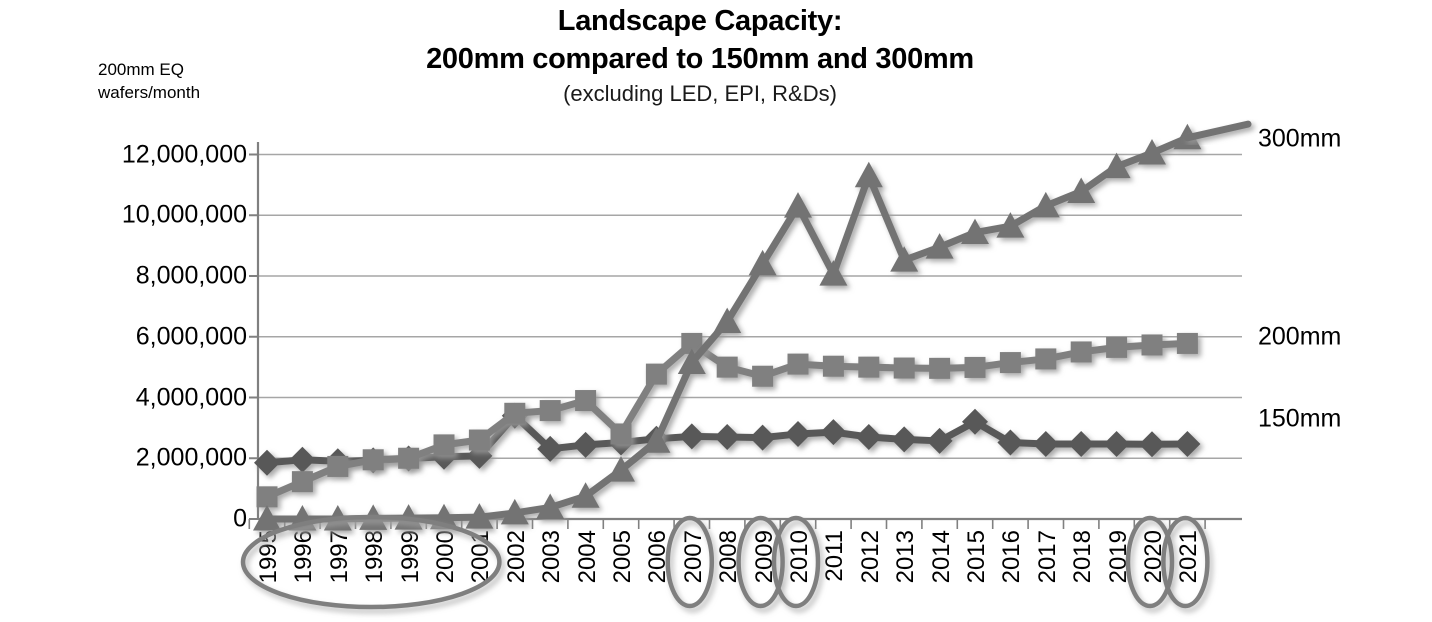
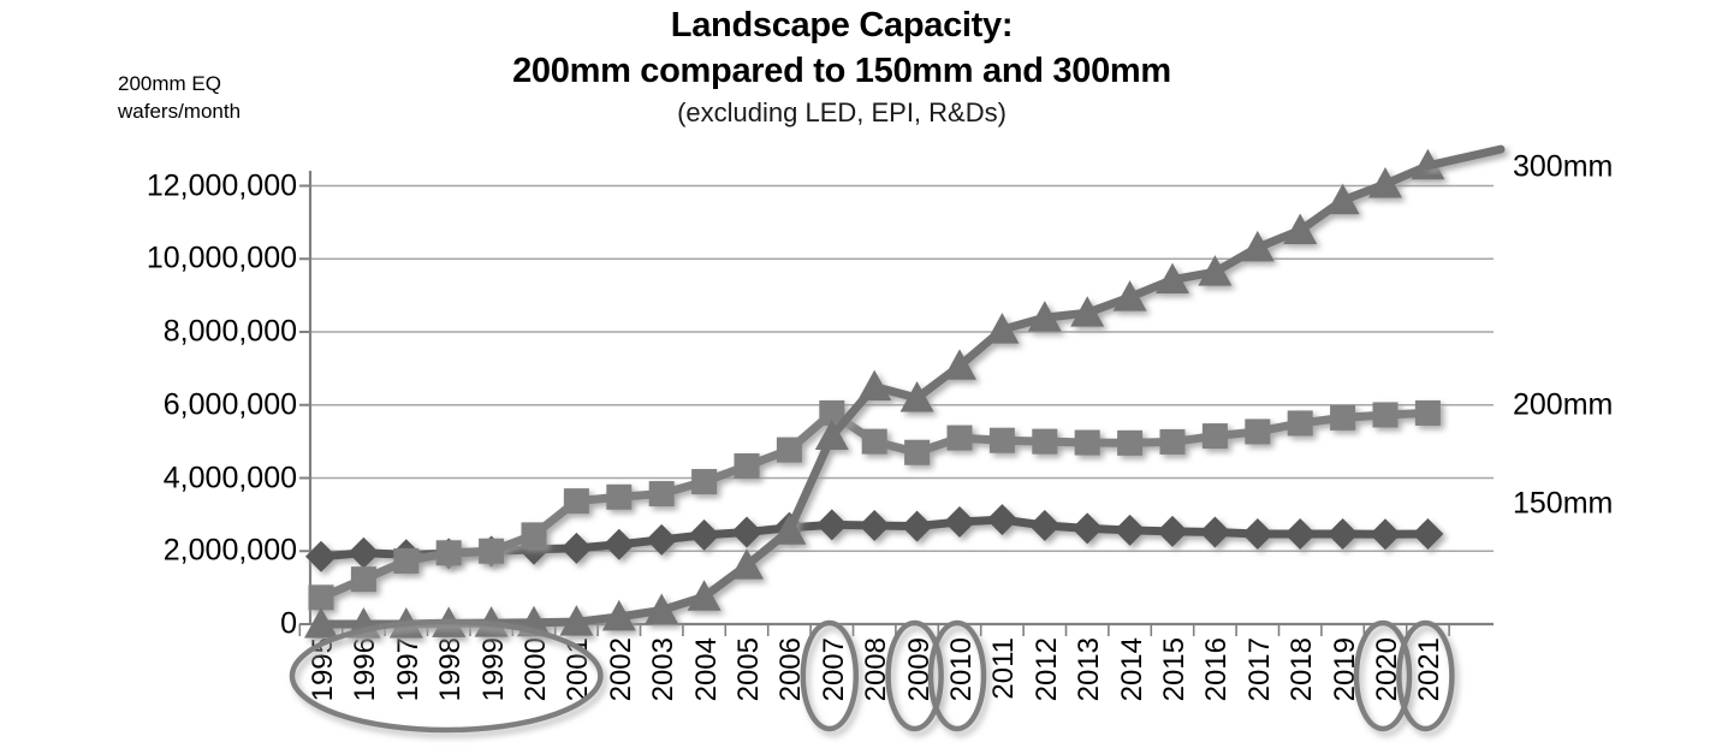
200mm/2001: 2600000 -> 3400000
150mm/2002: 3400000 -> 2200000
200mm/2005: 2800000 -> 4300000
300mm/2009: 8400000 -> 6200000
300mm/2010: 10300000 -> 7100000
300mm/2012: 11300000 -> 8400000
150mm/2015: 3200000 -> 2500000
